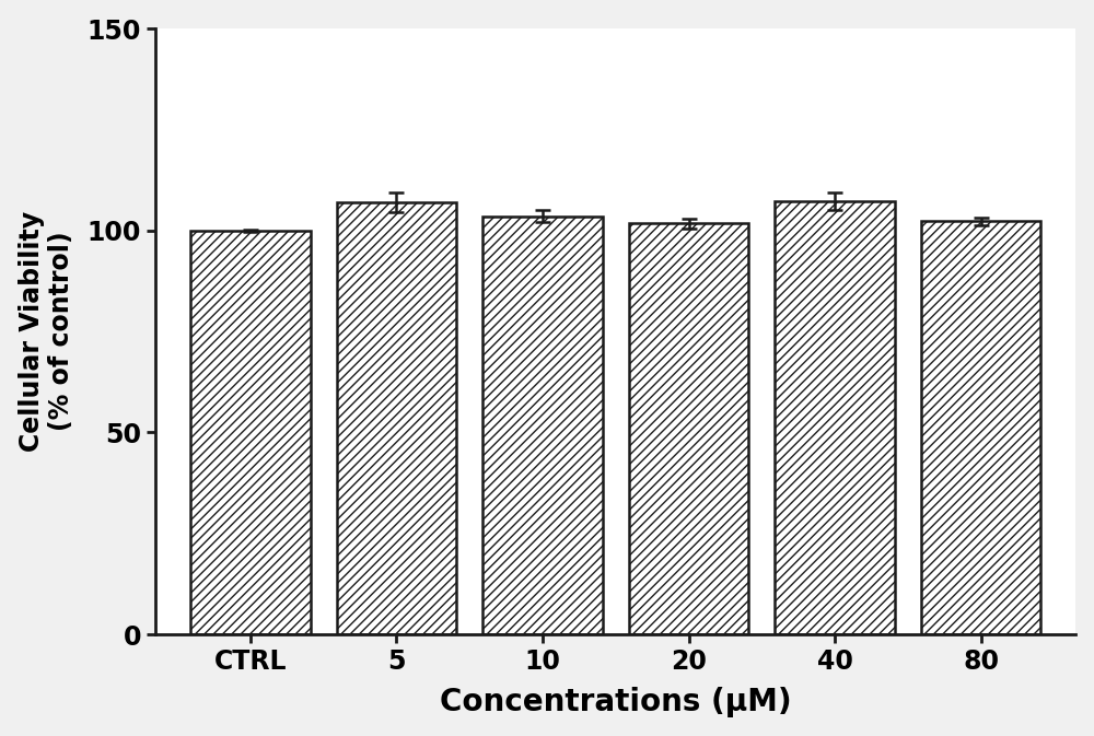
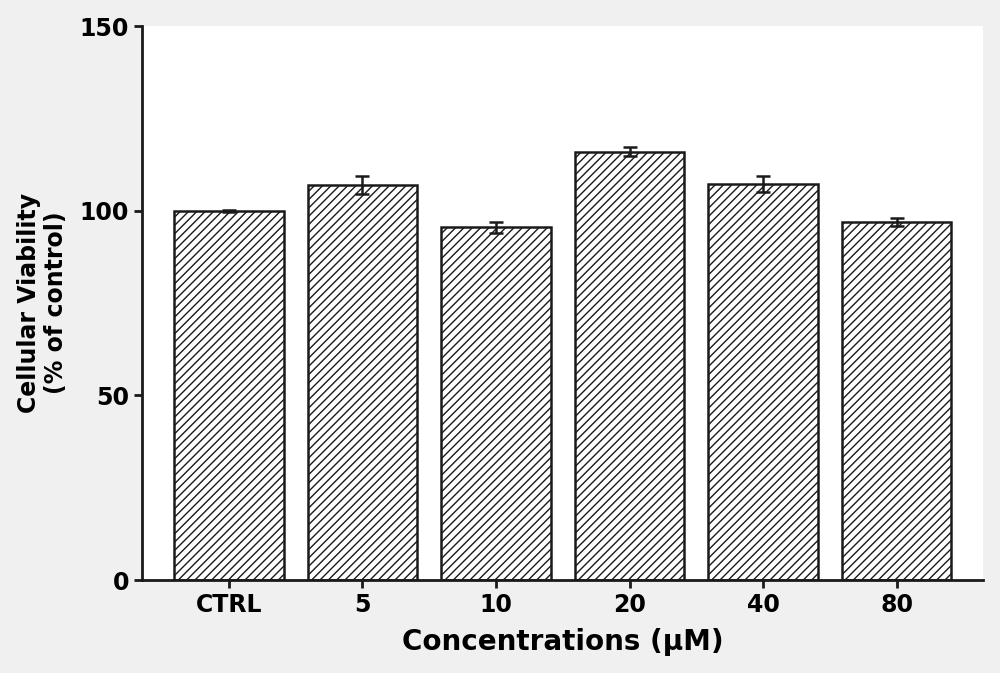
10: 103.5 -> 95.5
20: 101.8 -> 116.0
80: 102.3 -> 97.0
